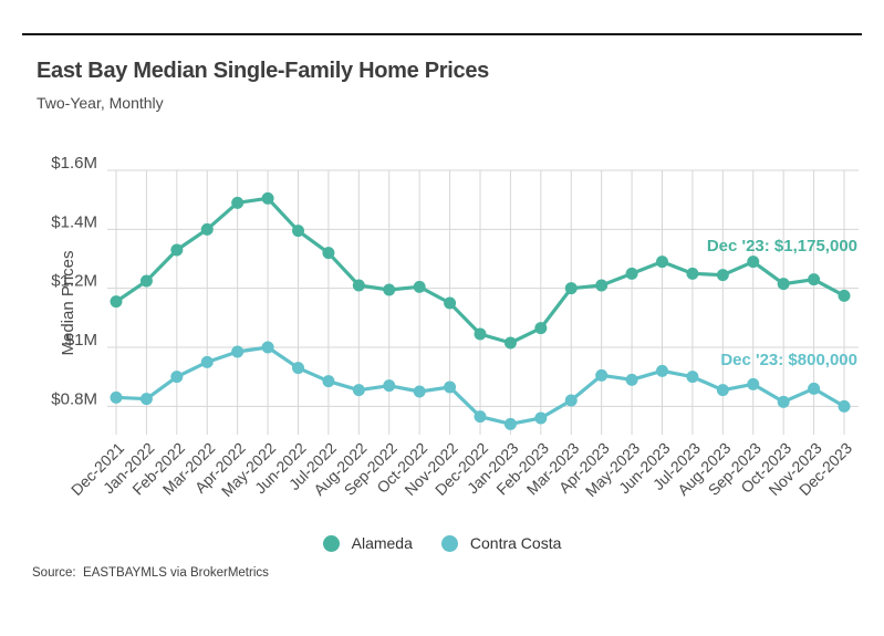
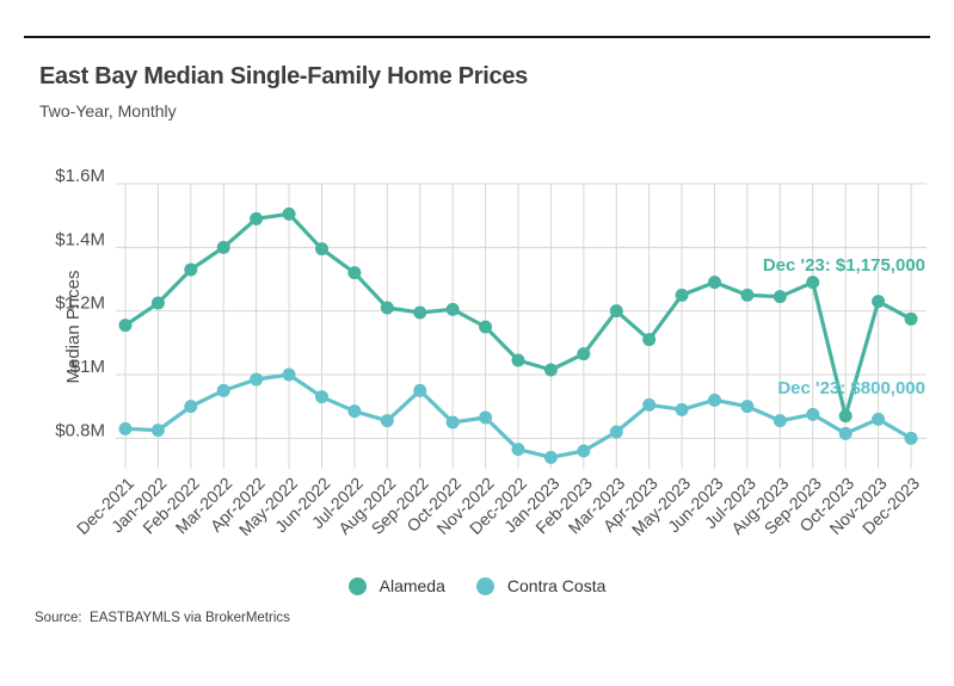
Contra Costa/Sep-2022: $0.87M -> $0.95M
Alameda/Apr-2023: $1.21M -> $1.11M
Alameda/Oct-2023: $1.22M -> $0.87M
